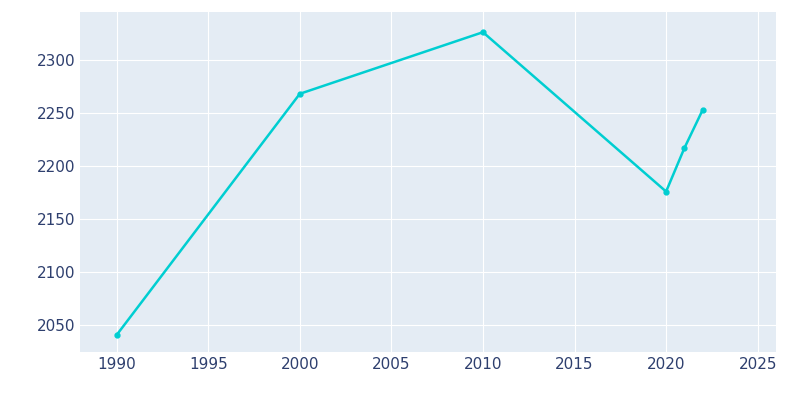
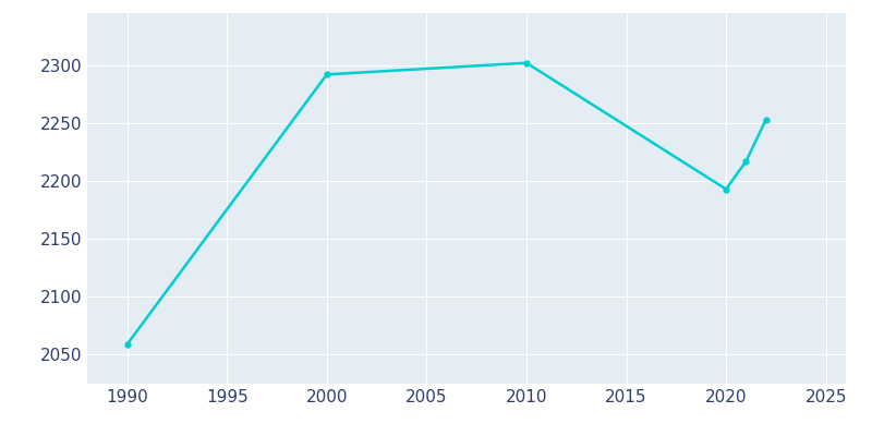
1990: 2041 -> 2059
2000: 2268 -> 2292
2010: 2326 -> 2302
2020: 2176 -> 2193
